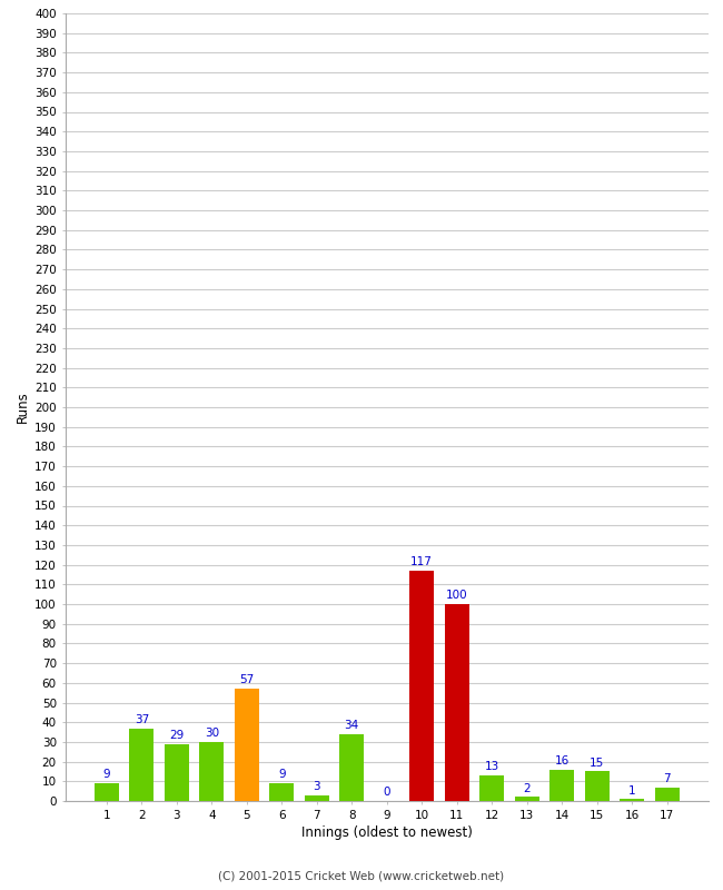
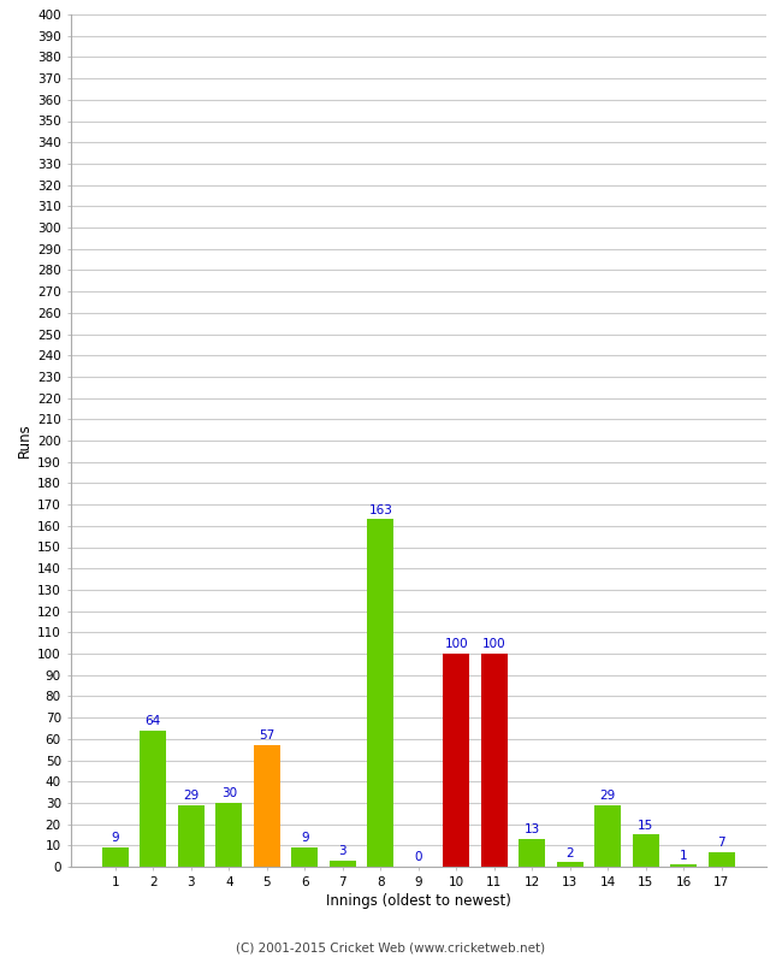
2: 37 -> 64
8: 34 -> 163
10: 117 -> 100
14: 16 -> 29
